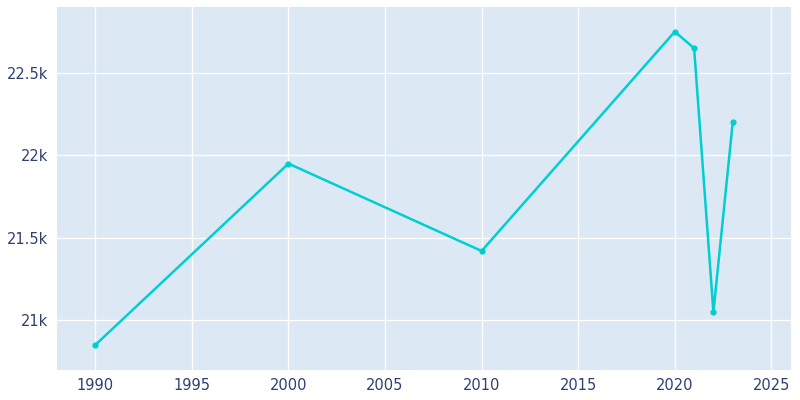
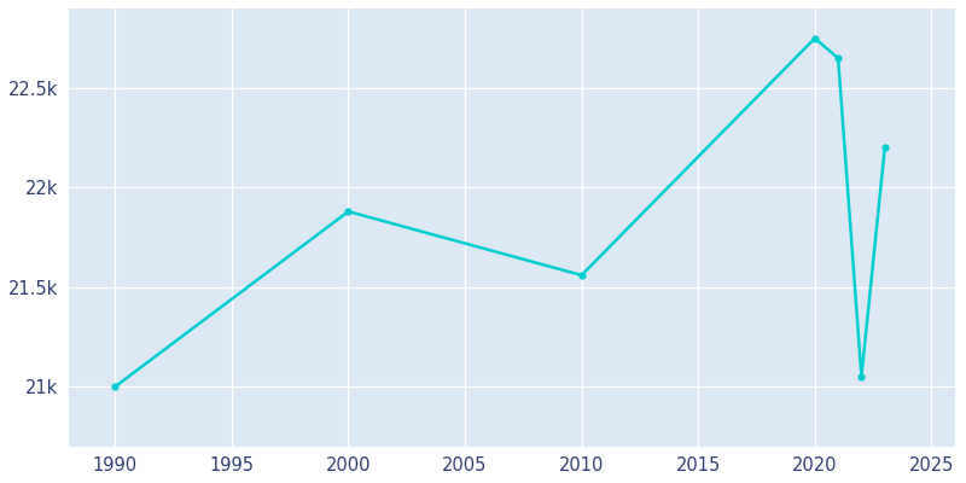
1990: 20.85k -> 21.00k
2000: 21.95k -> 21.88k
2010: 21.42k -> 21.56k
